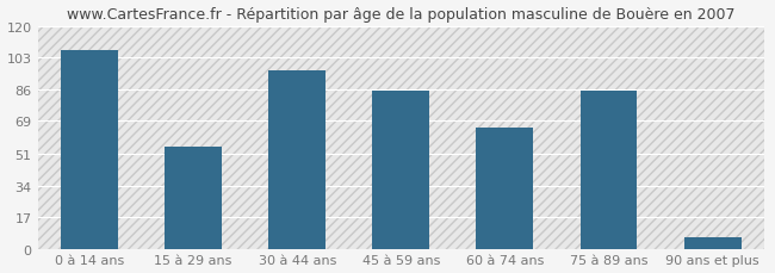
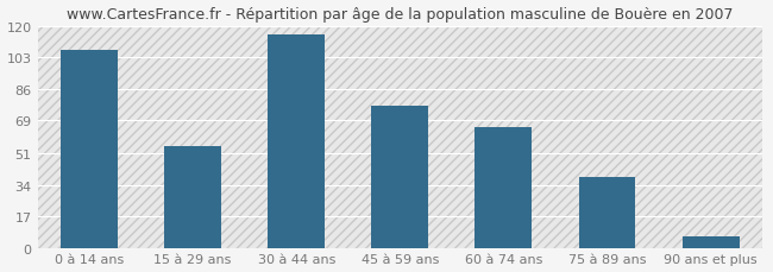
30 à 44 ans: 96 -> 115
45 à 59 ans: 85 -> 77
75 à 89 ans: 85 -> 38
